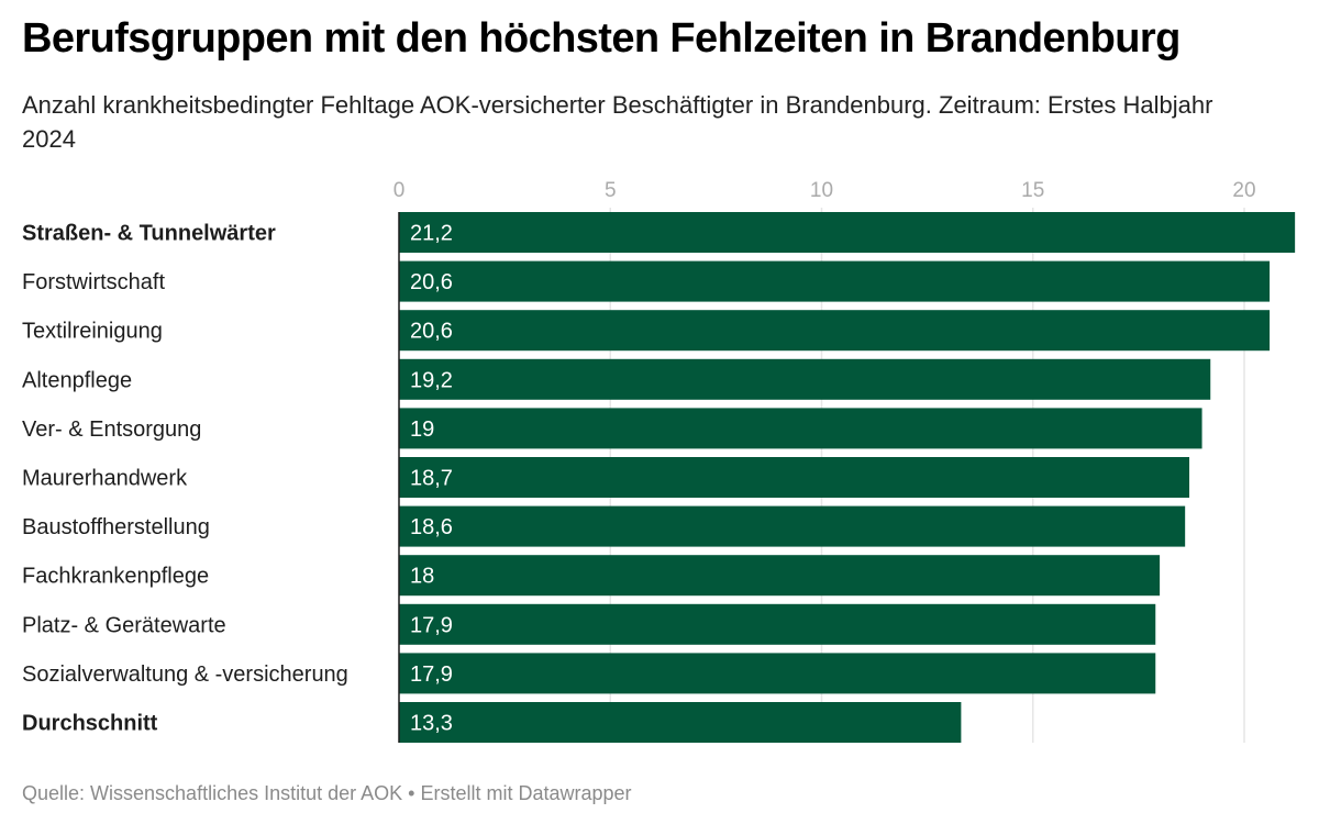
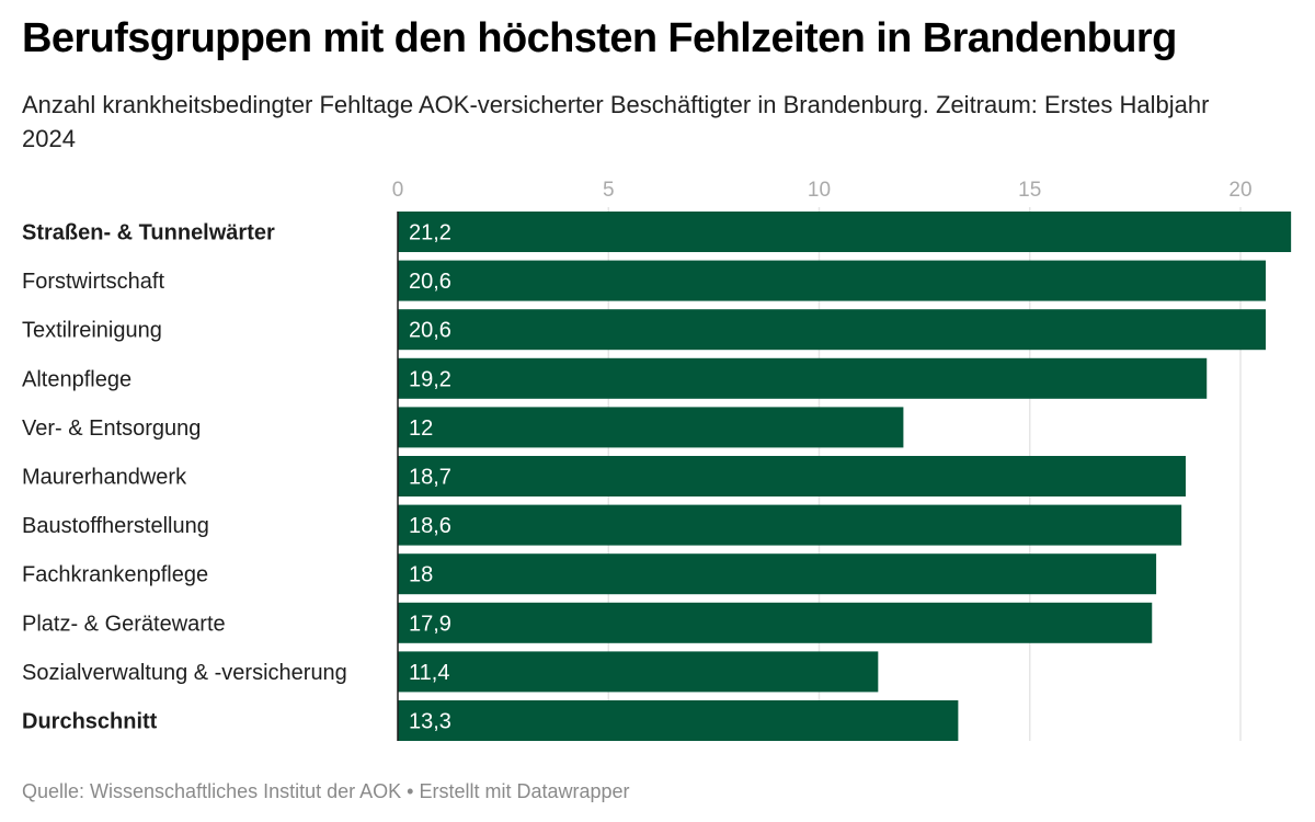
Ver- & Entsorgung: 19 -> 12
Sozialverwaltung & -versicherung: 17,9 -> 11,4
